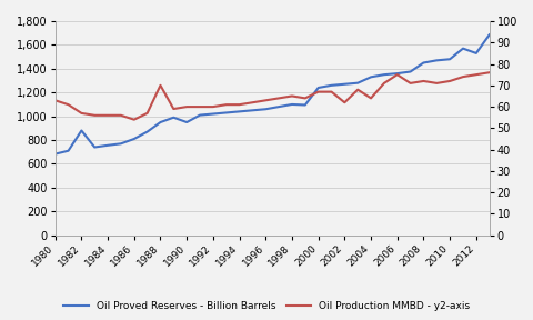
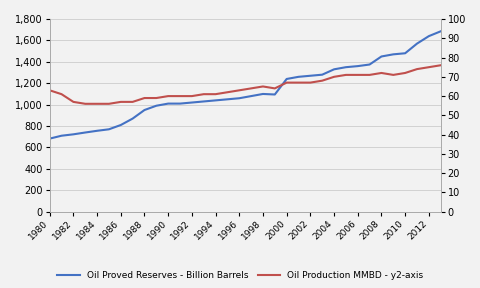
Oil Proved Reserves - Billion Barrels/1982: 880 -> 720
Oil Production MMBD - y2-axis/1986: 54 -> 57
Oil Production MMBD - y2-axis/1988: 70 -> 59
Oil Proved Reserves - Billion Barrels/1990: 950 -> 1,010
Oil Production MMBD - y2-axis/2002: 62 -> 67
Oil Production MMBD - y2-axis/2004: 64 -> 70
Oil Production MMBD - y2-axis/2006: 75 -> 71
Oil Proved Reserves - Billion Barrels/2012: 1,530 -> 1,640
